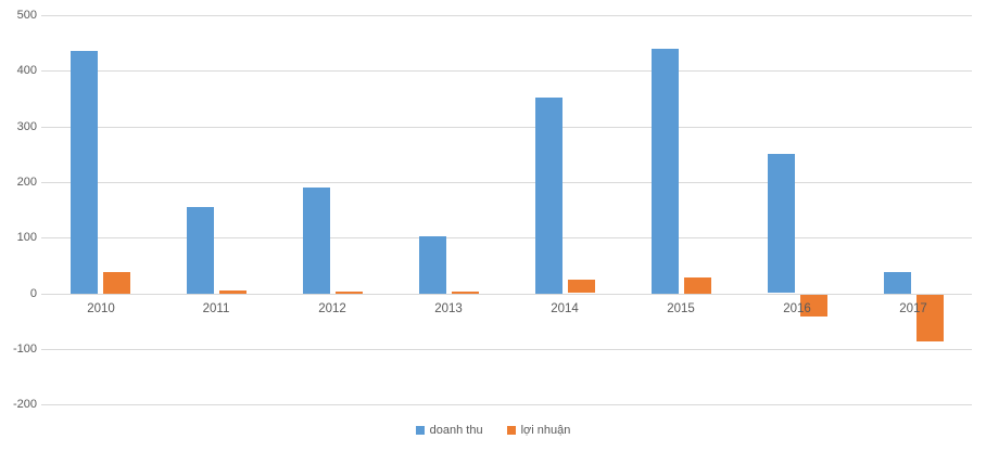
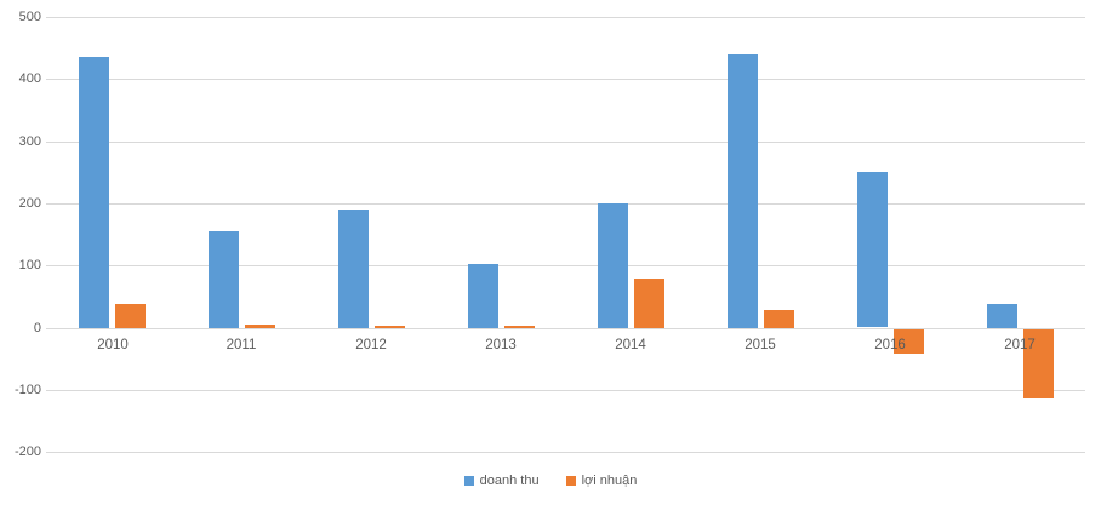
doanh thu/2014: 350 -> 200
lợi nhuận/2014: 20 -> 80
lợi nhuận/2017: -80 -> -110
